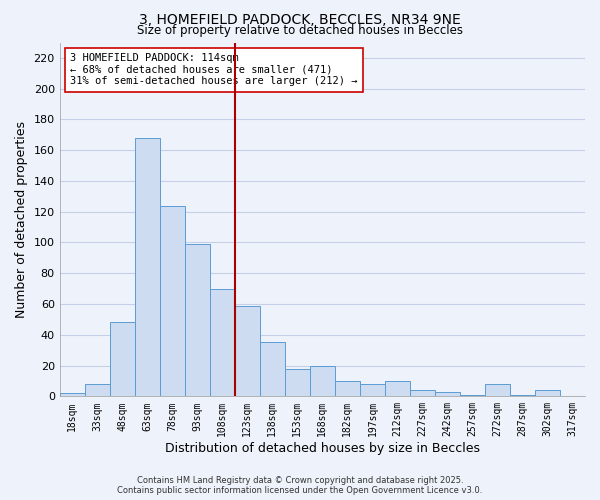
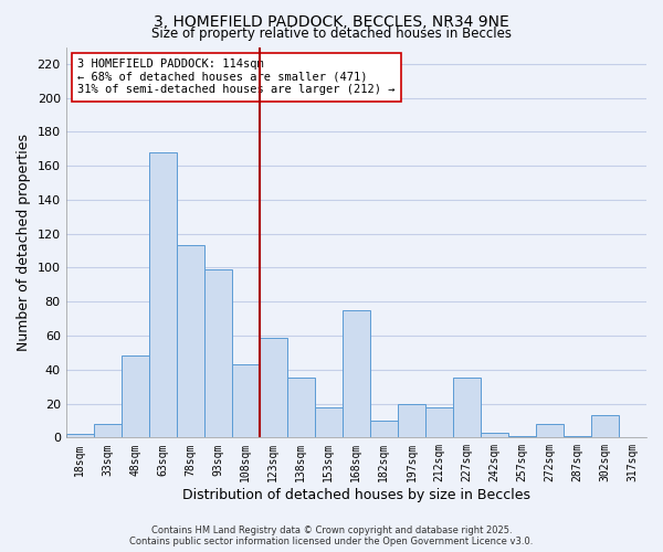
78sqm: 124 -> 113
108sqm: 70 -> 43
168sqm: 20 -> 75
197sqm: 8 -> 20
212sqm: 10 -> 18
227sqm: 4 -> 35
302sqm: 4 -> 13
